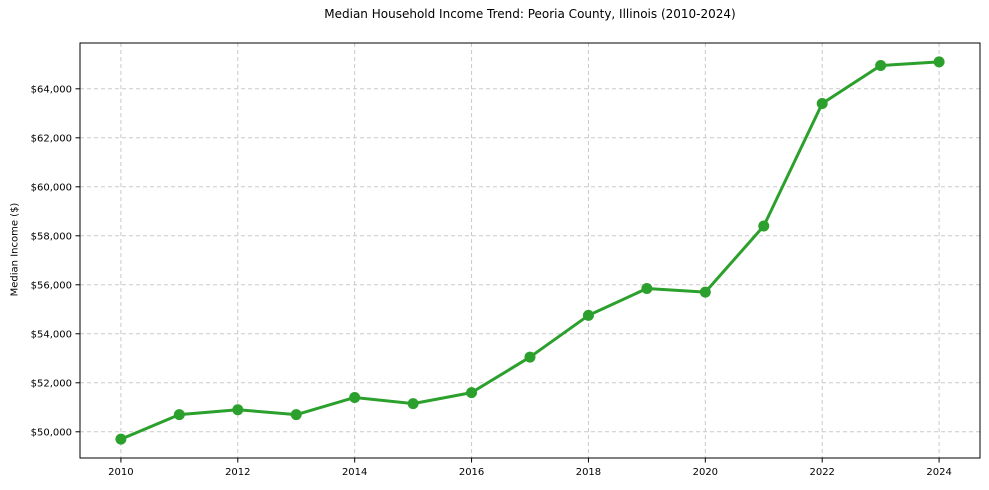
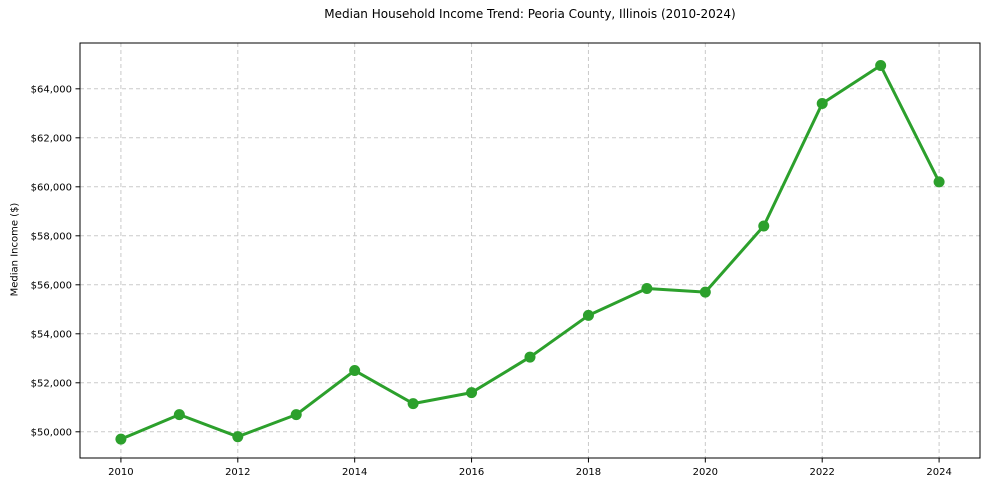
2012: $50900 -> $49800
2014: $51400 -> $52500
2024: $65100 -> $60200
